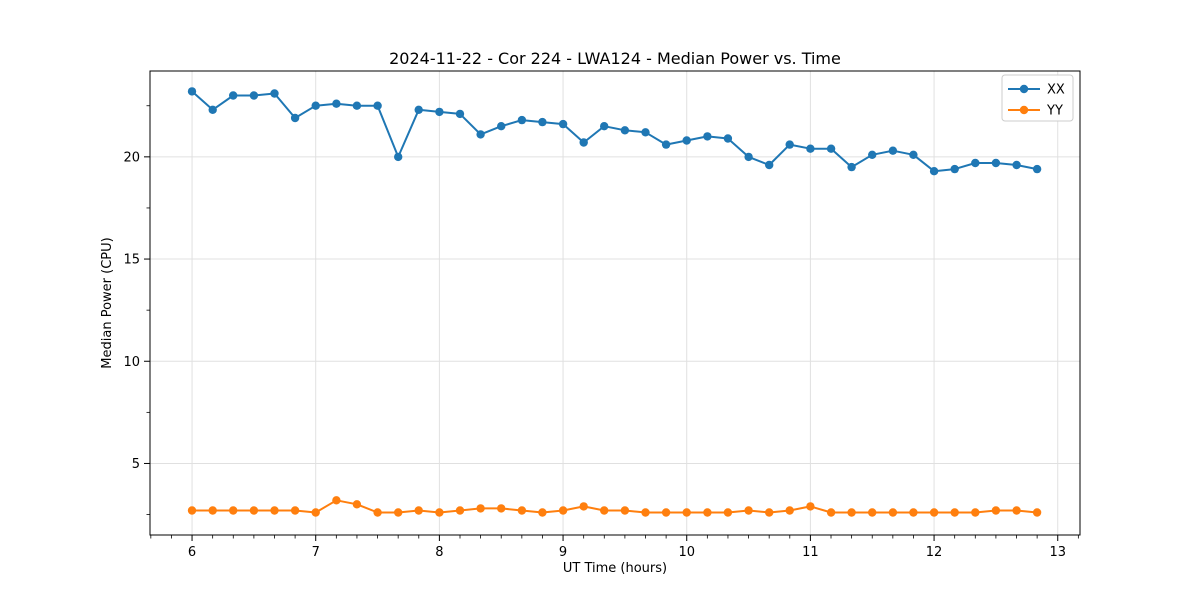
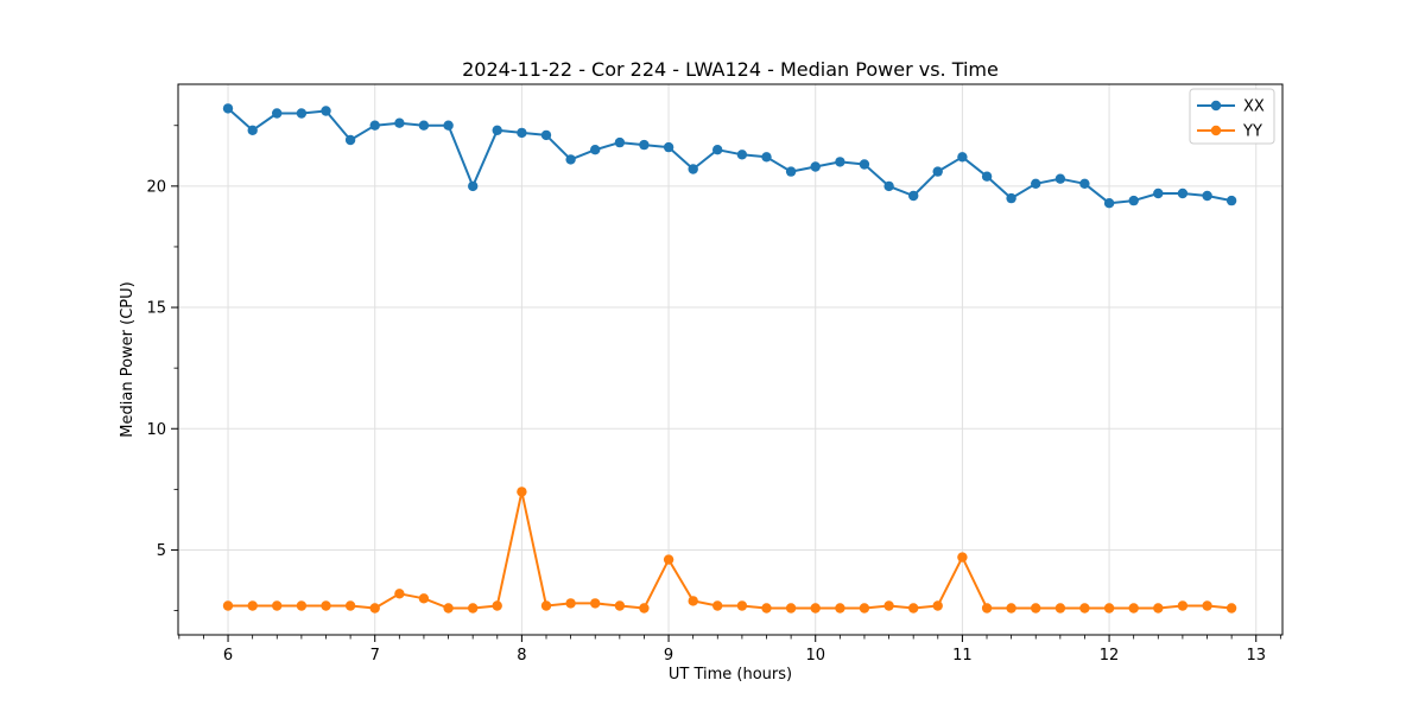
YY/8: 2.6 -> 7.4
YY/9: 2.7 -> 4.6
XX/11: 20.4 -> 21.2
YY/11: 2.9 -> 4.7
